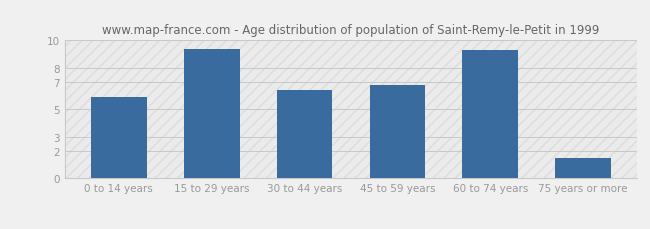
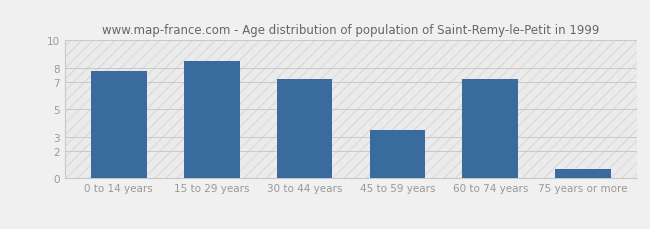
0 to 14 years: 5.9 -> 7.8
15 to 29 years: 9.4 -> 8.5
30 to 44 years: 6.4 -> 7.2
45 to 59 years: 6.8 -> 3.5
60 to 74 years: 9.3 -> 7.2
75 years or more: 1.5 -> 0.7
